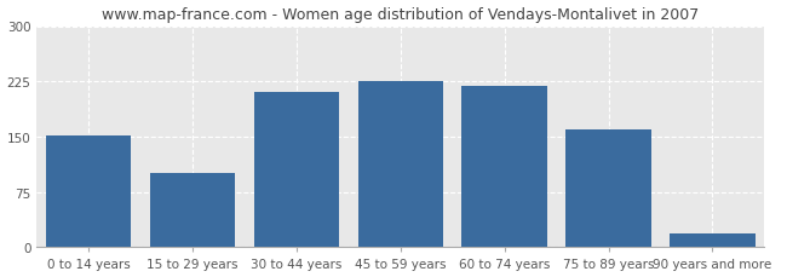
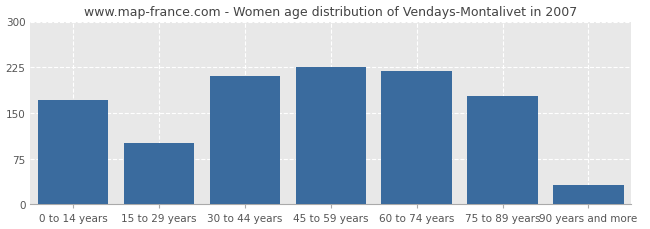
0 to 14 years: 151 -> 172
75 to 89 years: 160 -> 178
90 years and more: 18 -> 32
